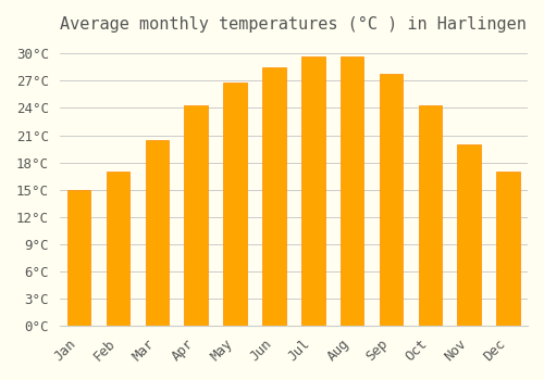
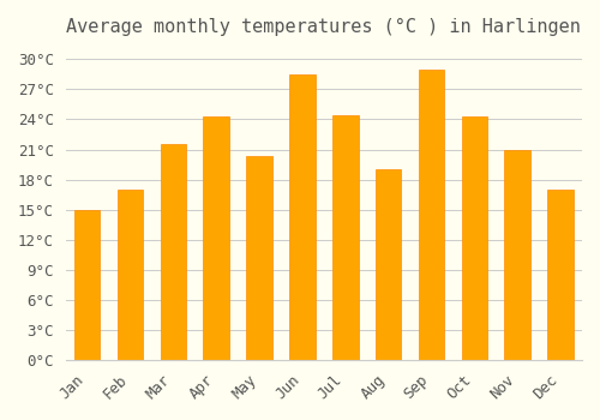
Mar: 20.5°C -> 21.6°C
May: 26.8°C -> 20.4°C
Jul: 29.7°C -> 24.4°C
Aug: 29.7°C -> 19.0°C
Sep: 27.8°C -> 29.0°C
Nov: 20.0°C -> 21.0°C
